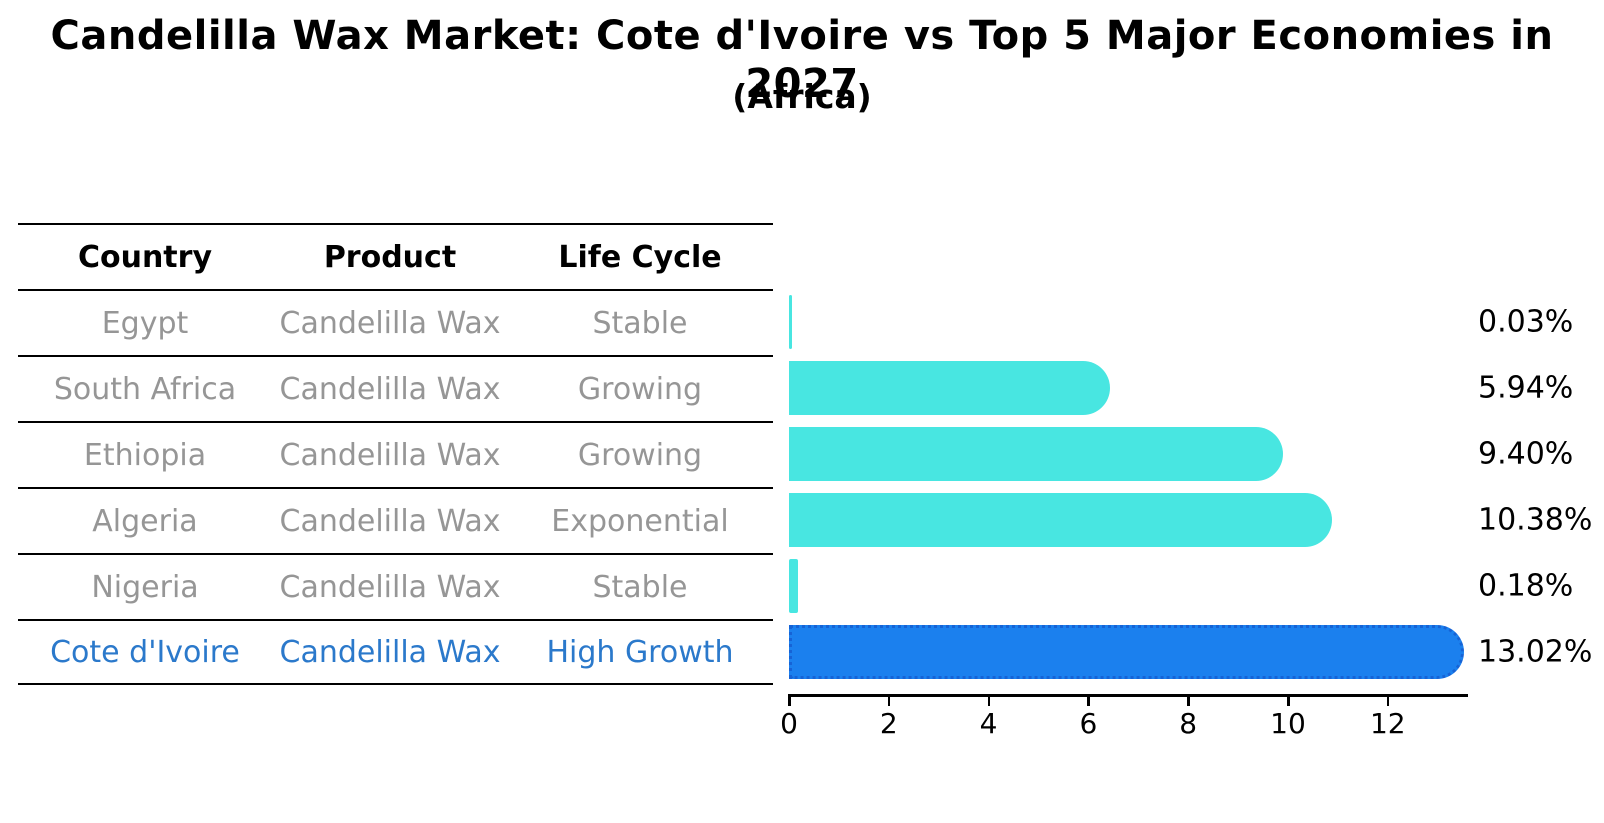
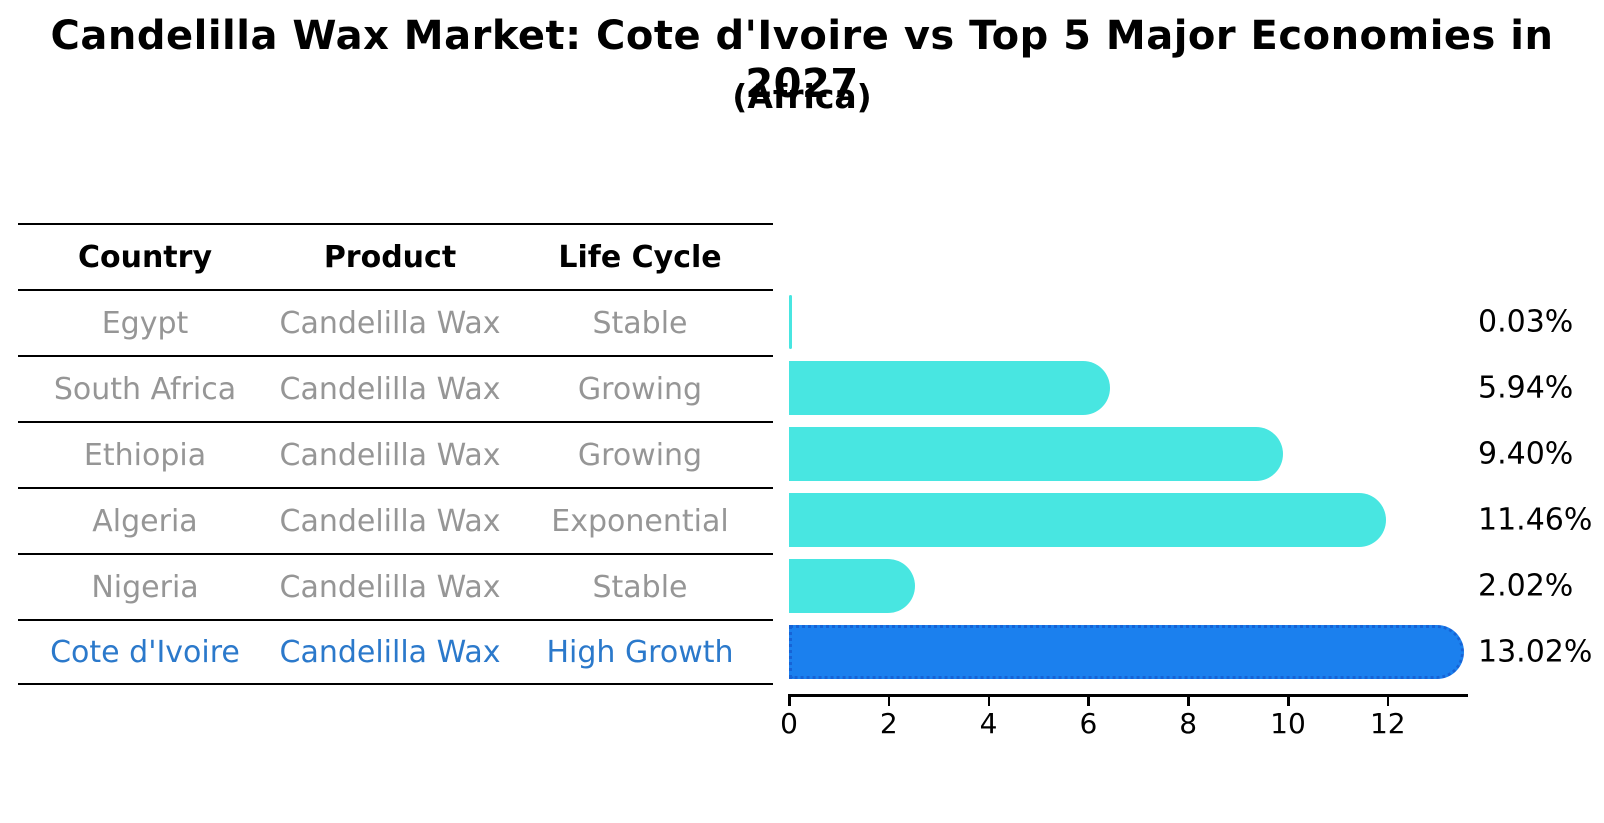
Algeria: 10.38% -> 11.46%
Nigeria: 0.18% -> 2.02%
